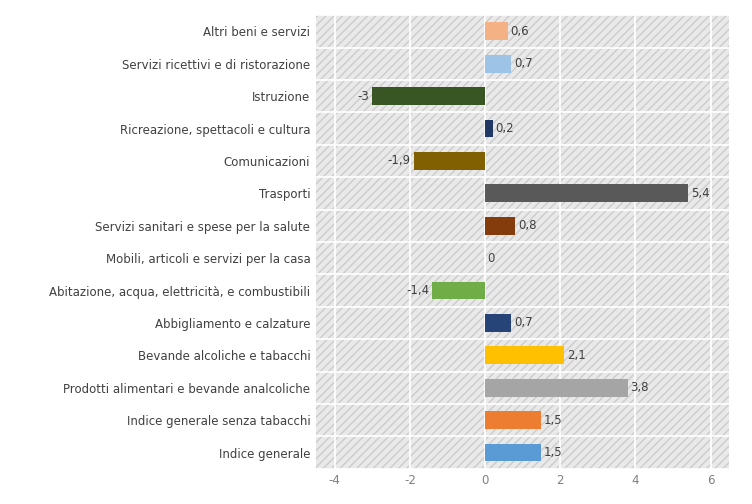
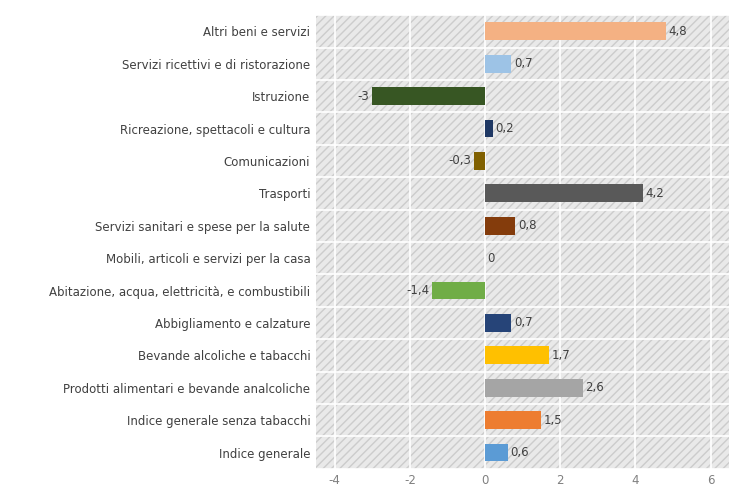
Altri beni e servizi: 0,6 -> 4,8
Comunicazioni: -1,9 -> -0,3
Trasporti: 5,4 -> 4,2
Bevande alcoliche e tabacchi: 2,1 -> 1,7
Prodotti alimentari e bevande analcoliche: 3,8 -> 2,6
Indice generale: 1,5 -> 0,6
